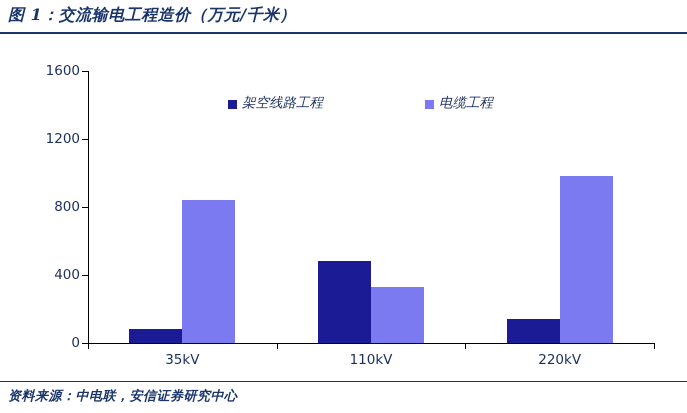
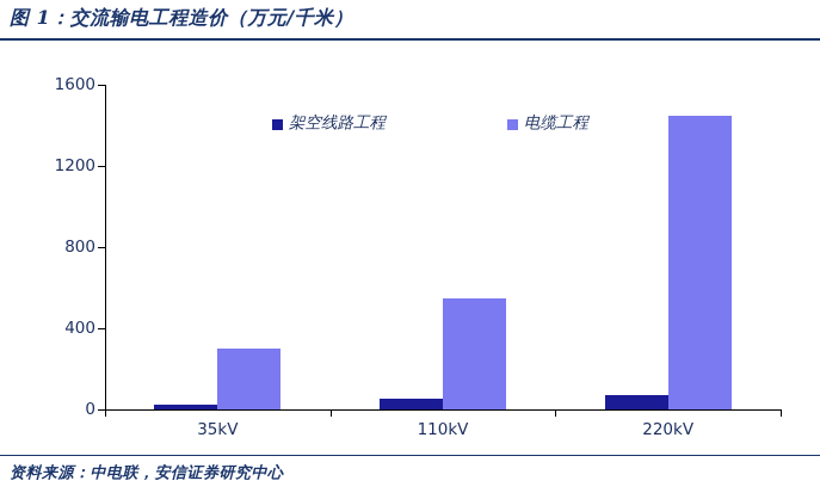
架空线路工程/35kV: 80 -> 20
电缆工程/35kV: 840 -> 300
架空线路工程/110kV: 480 -> 60
电缆工程/110kV: 330 -> 540
架空线路工程/220kV: 140 -> 70
电缆工程/220kV: 980 -> 1450
